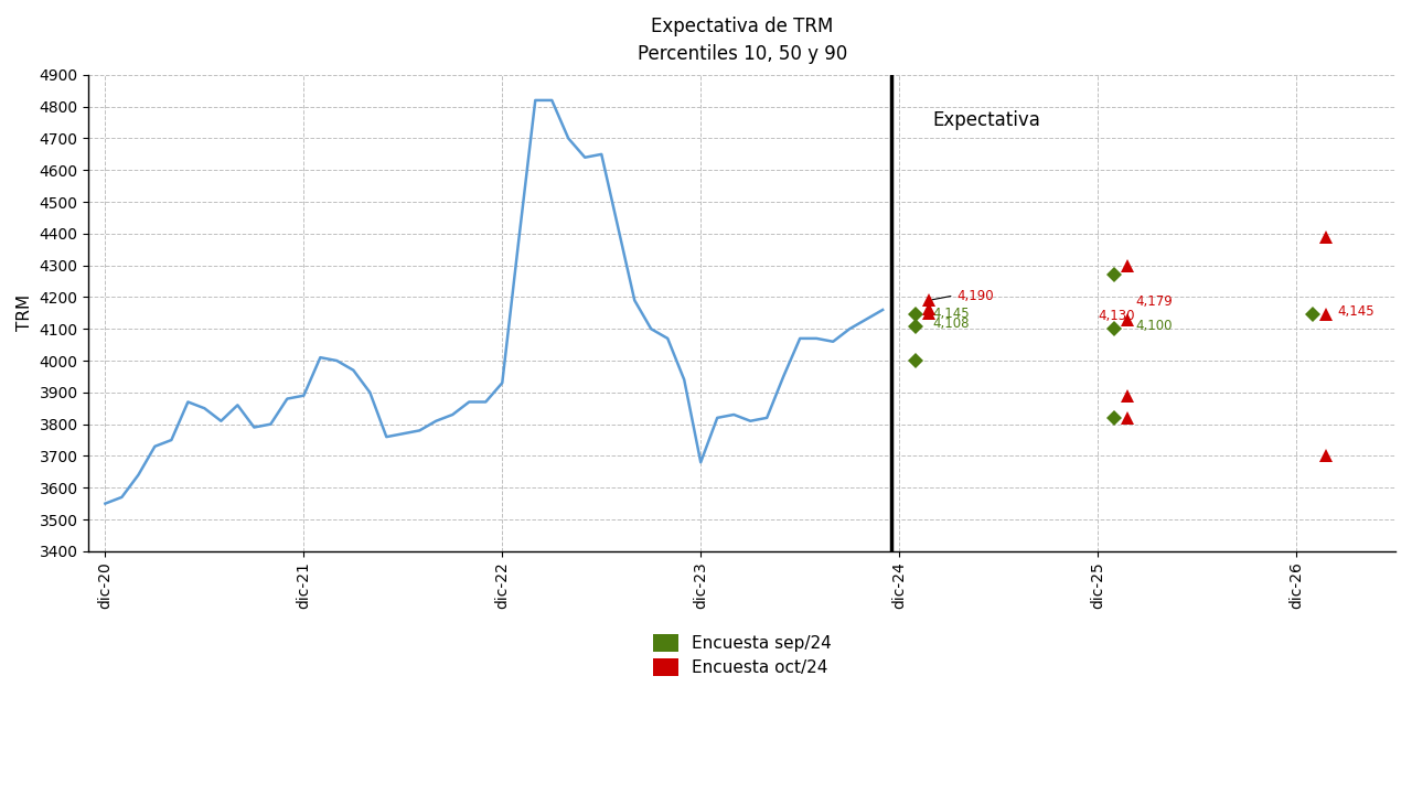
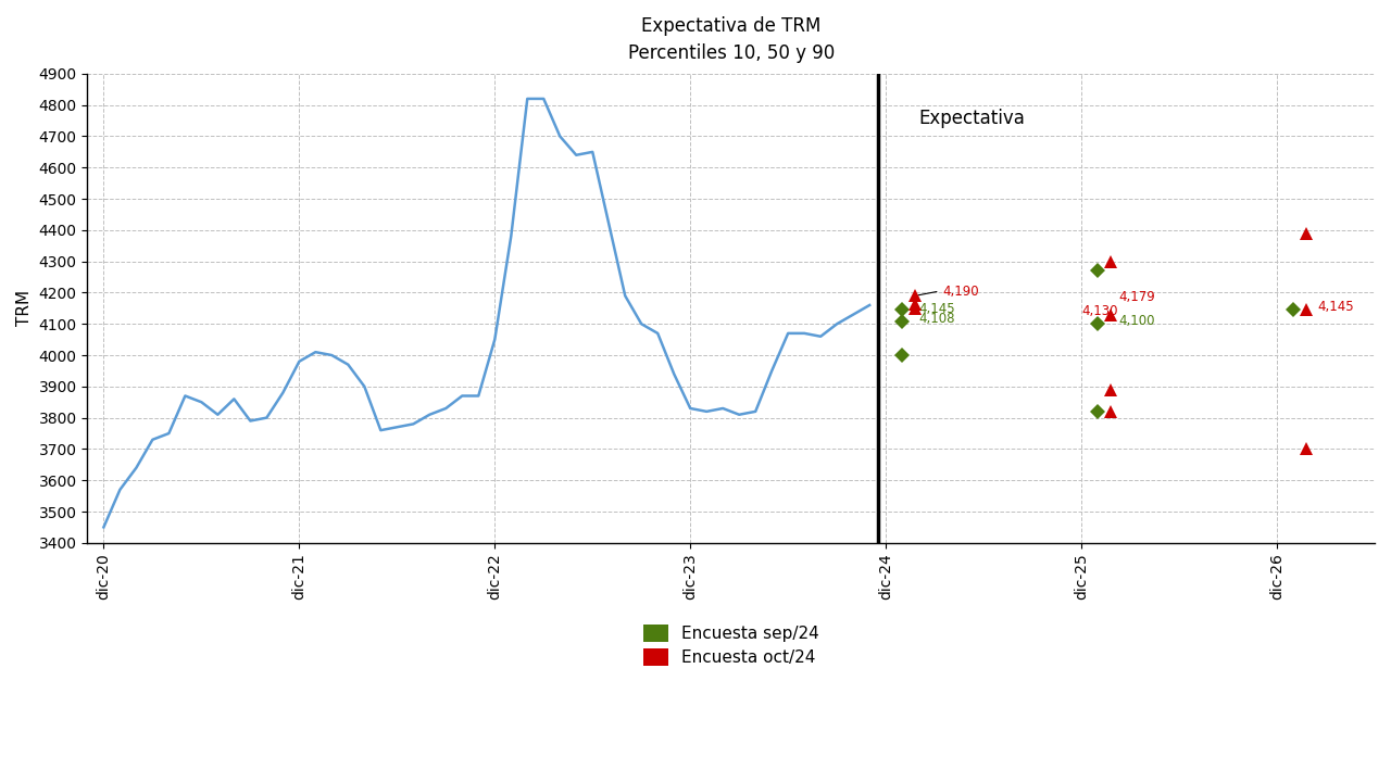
dic-20: 3550 -> 3450
dic-21: 3890 -> 3980
dic-22: 3930 -> 4050
dic-23: 3680 -> 3830
